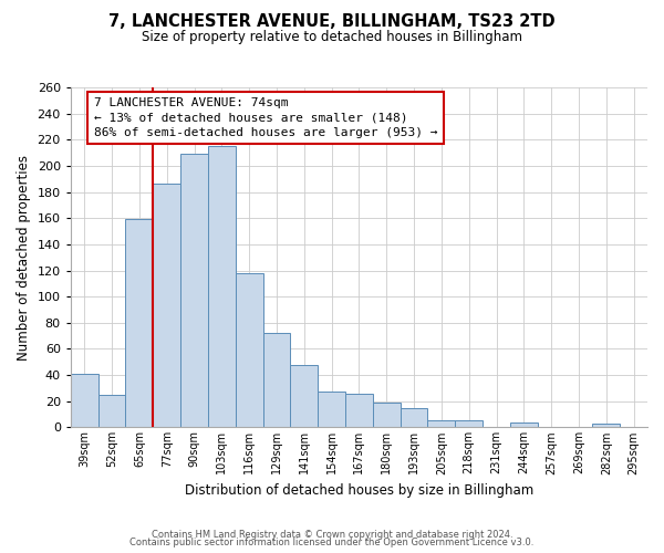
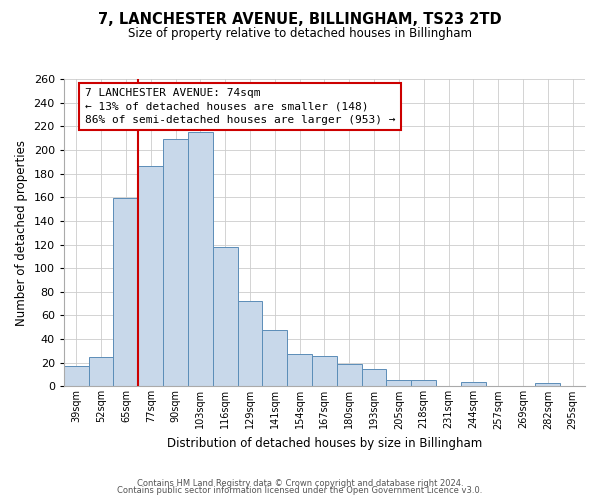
39sqm: 41 -> 17
